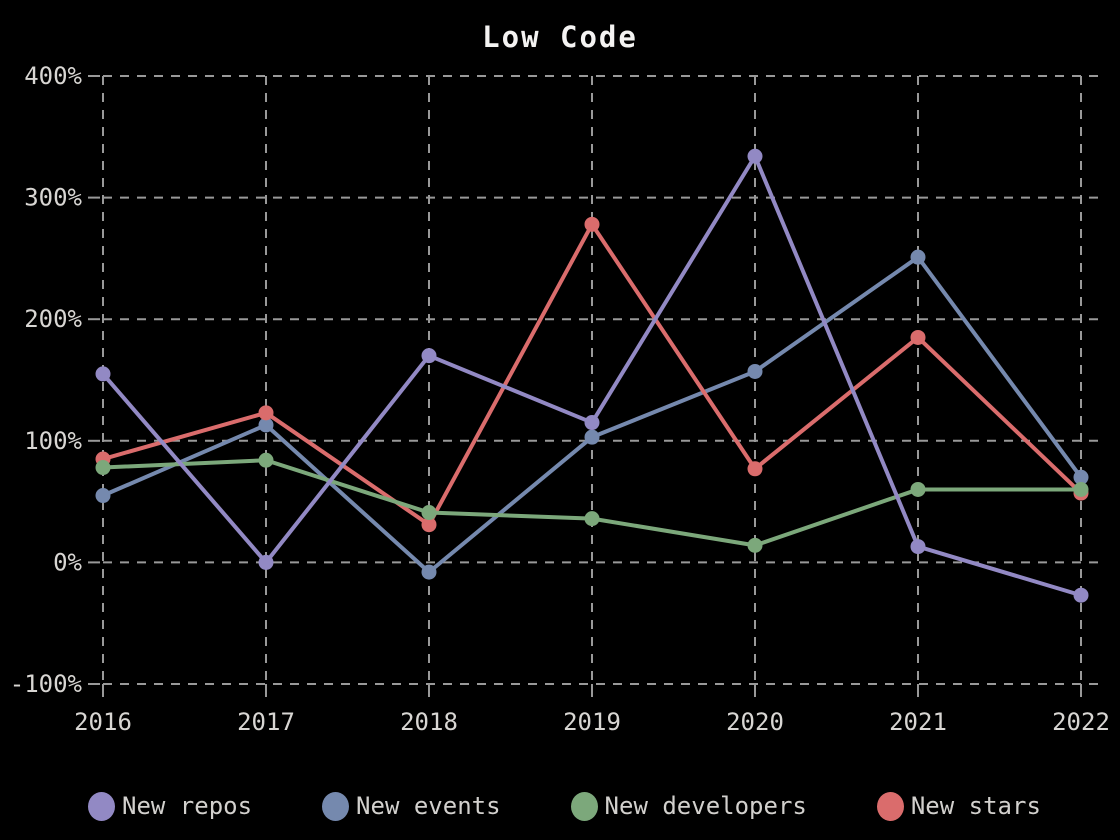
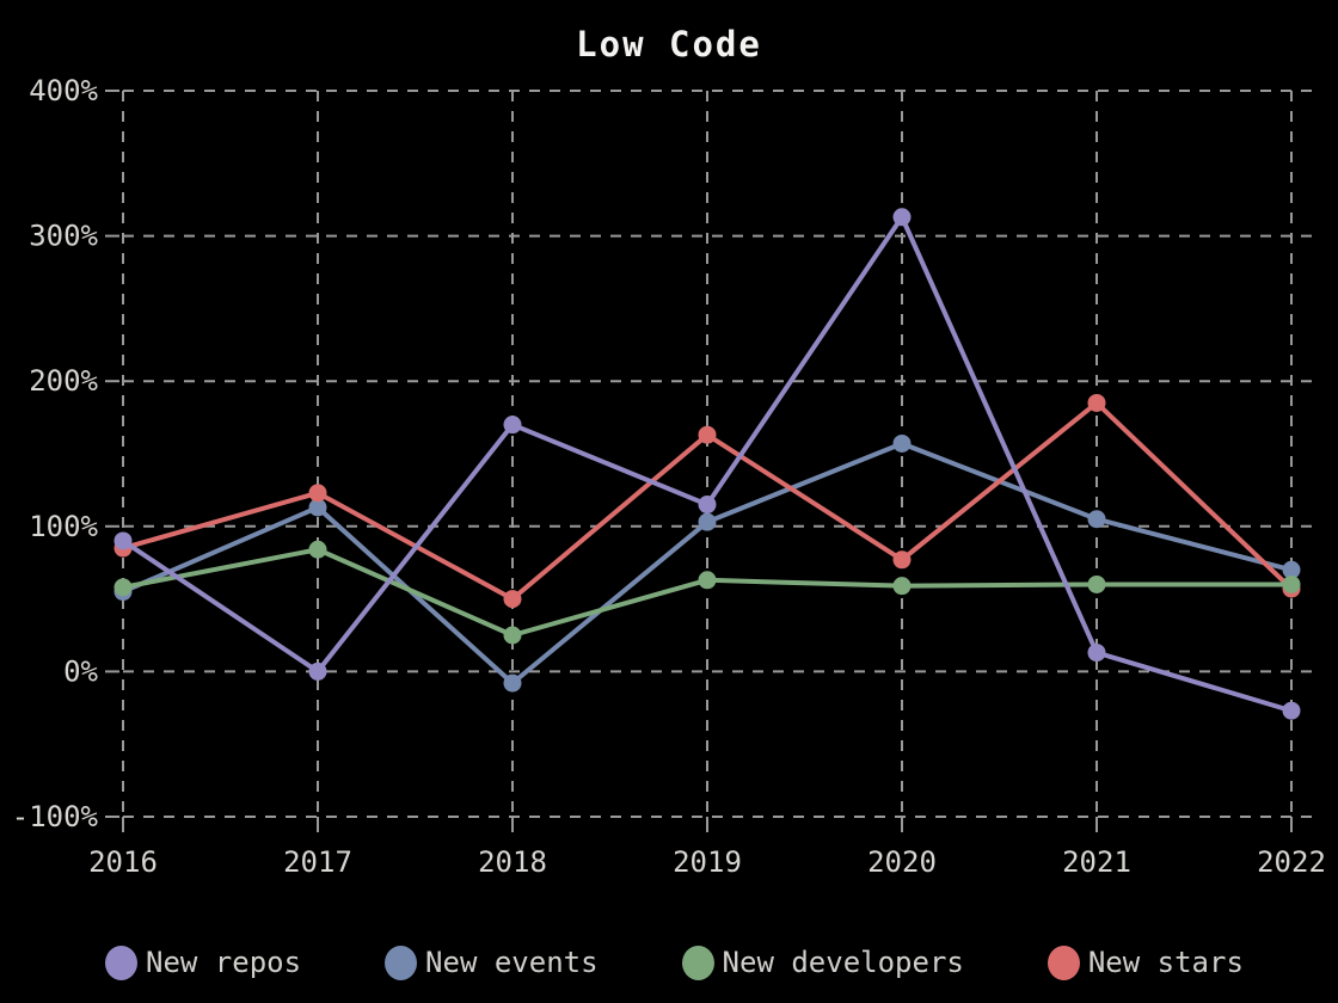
New repos/2016: 155% -> 90%
New developers/2016: 78% -> 58%
New developers/2018: 41% -> 25%
New stars/2018: 31% -> 50%
New developers/2019: 36% -> 63%
New stars/2019: 278% -> 163%
New repos/2020: 334% -> 313%
New developers/2020: 14% -> 59%
New events/2021: 251% -> 105%
